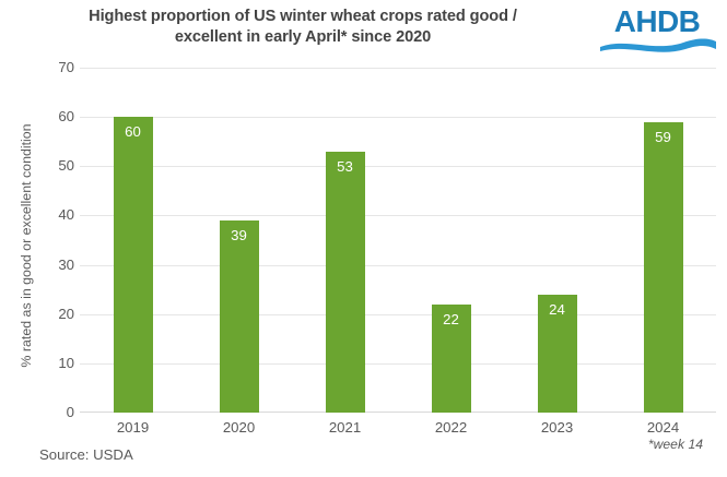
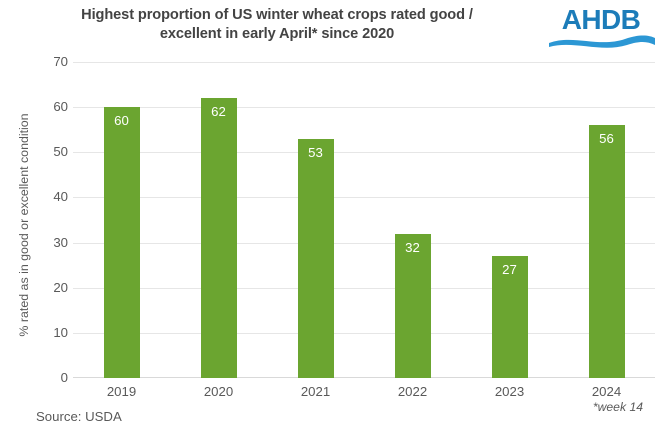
2020: 39 -> 62
2022: 22 -> 32
2023: 24 -> 27
2024: 59 -> 56
